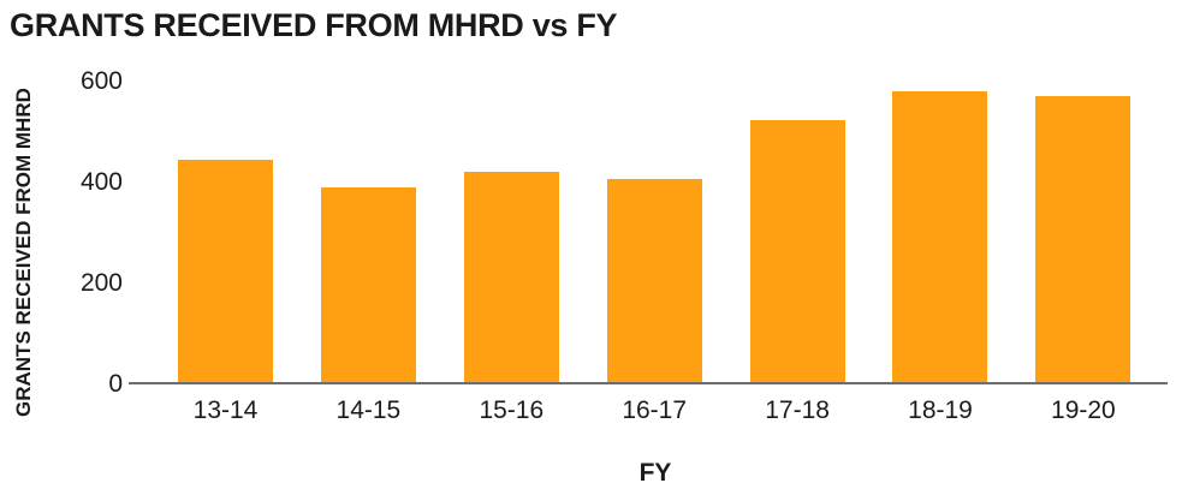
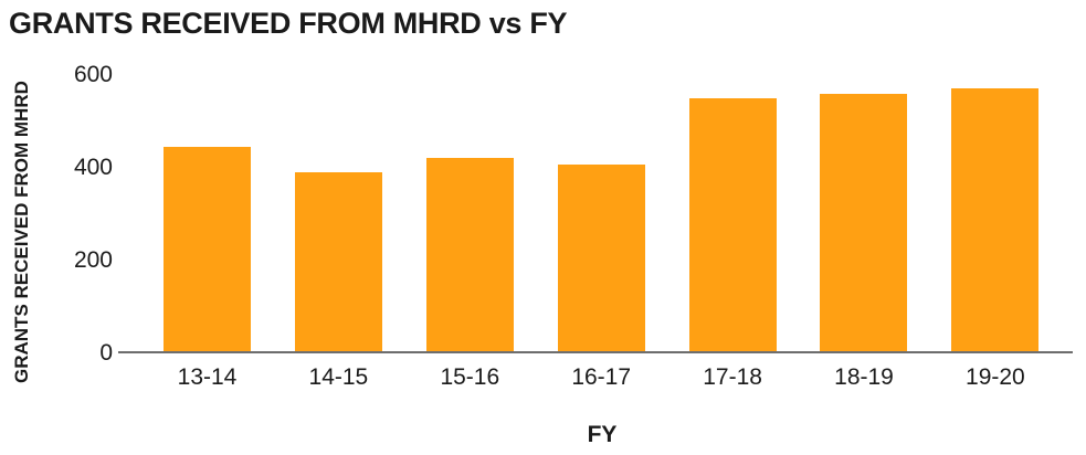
17-18: 520 -> 550
18-19: 580 -> 560
